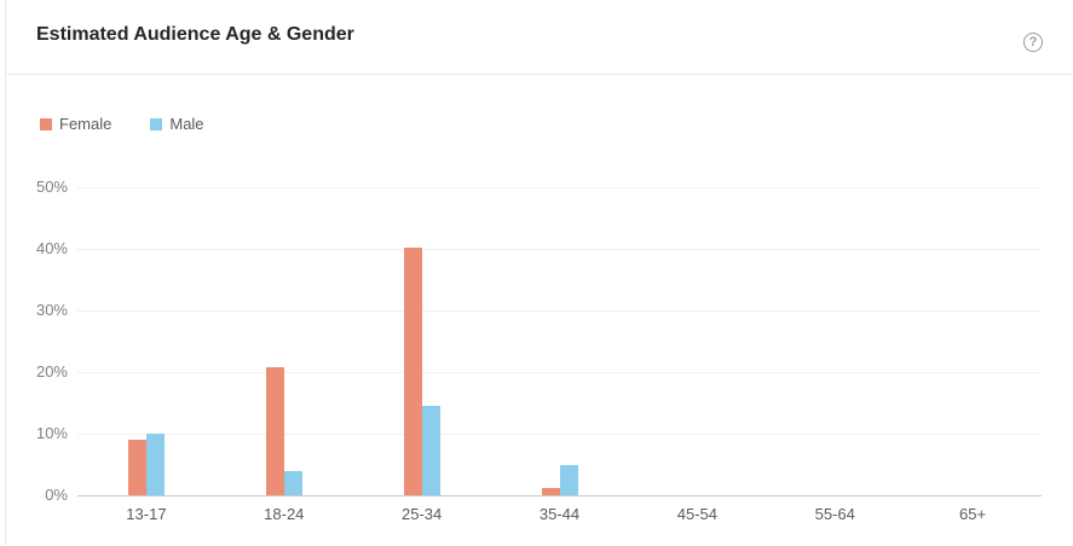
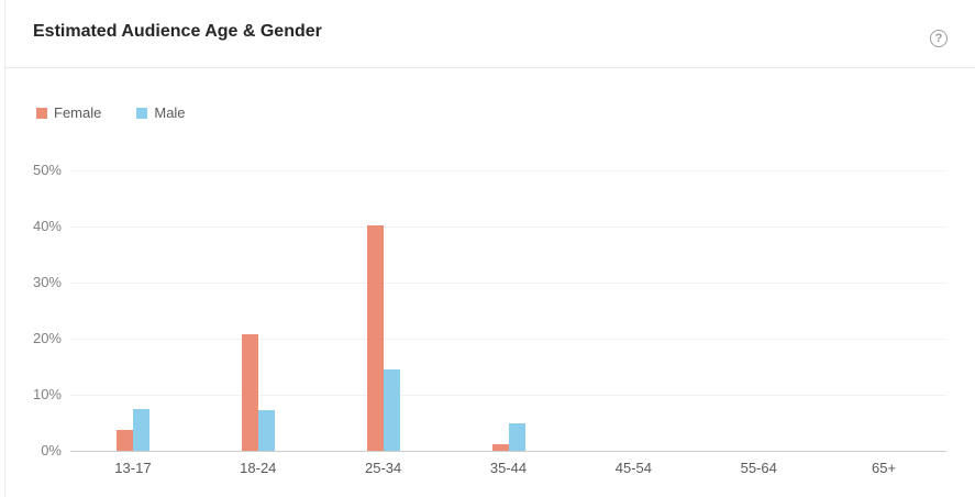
Female/13-17: 9% -> 4%
Male/13-17: 10% -> 7%
Male/18-24: 4% -> 7%
